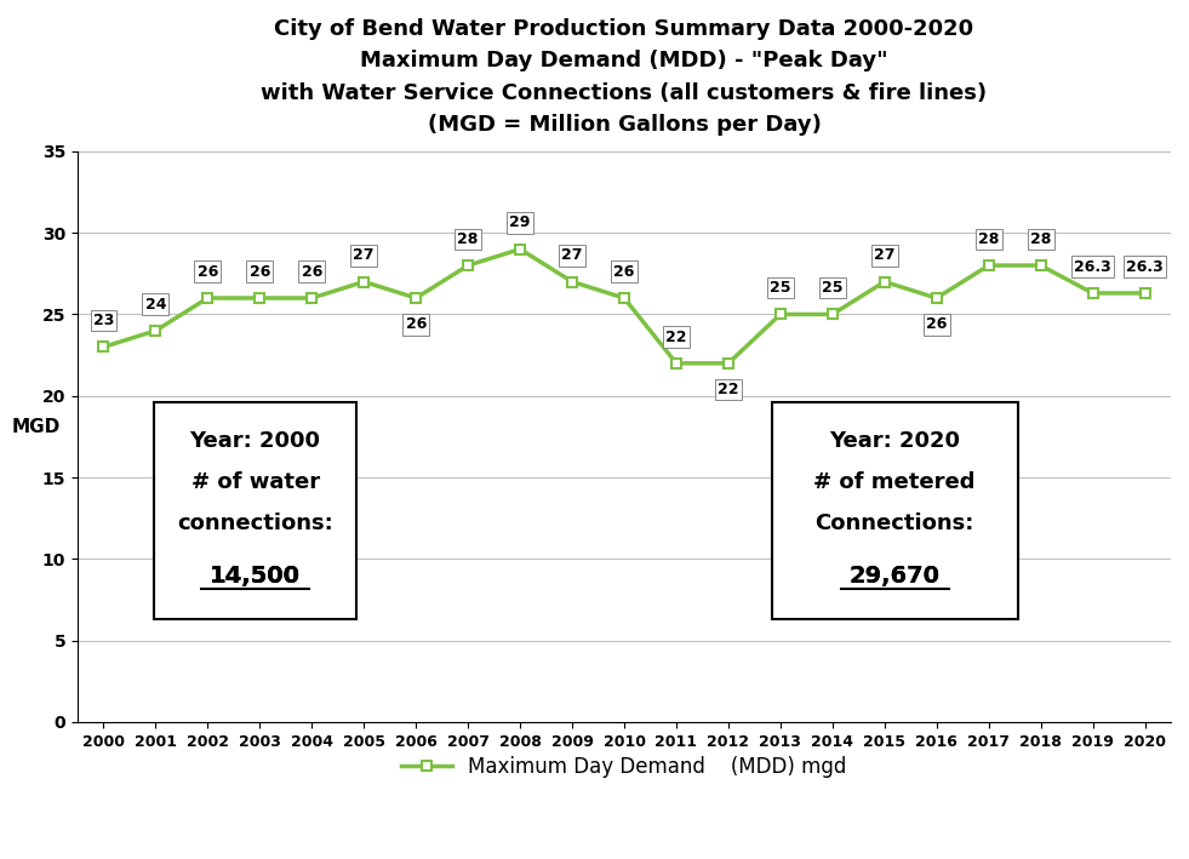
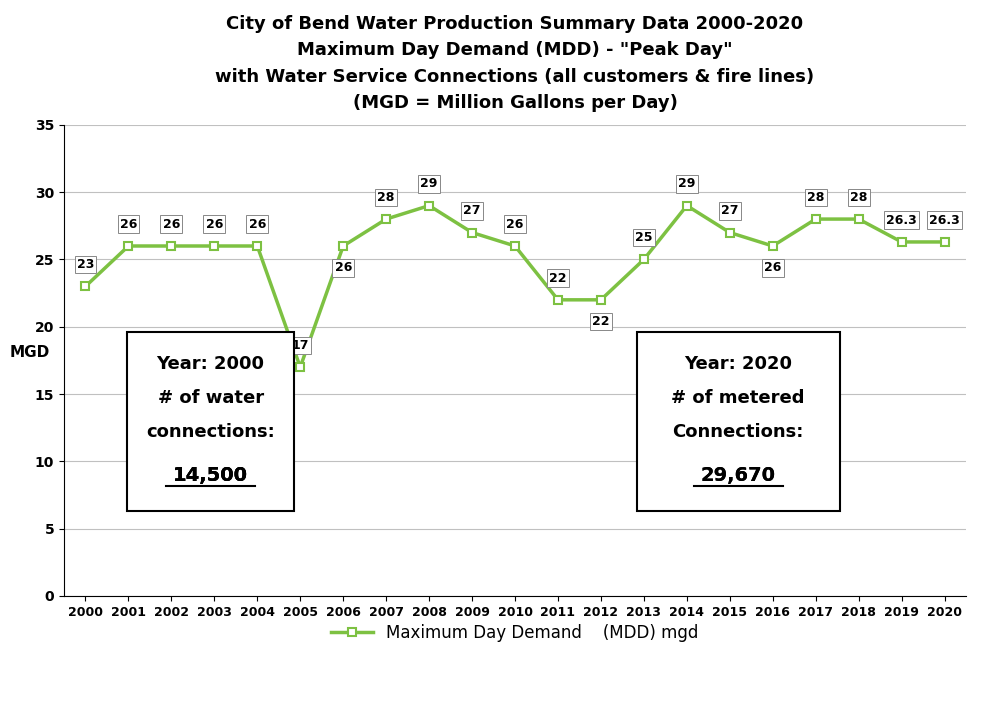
2001: 24 -> 26
2005: 27 -> 17
2014: 25 -> 29
